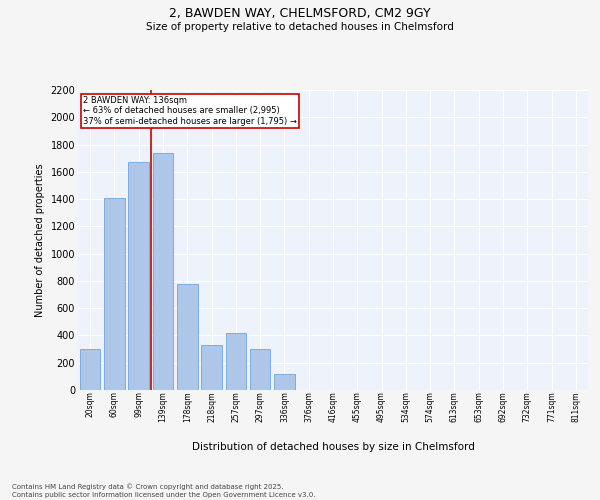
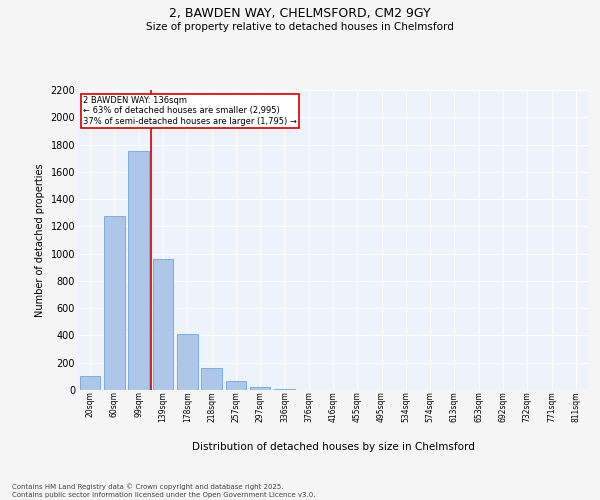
20sqm: 300 -> 100
60sqm: 1410 -> 1280
99sqm: 1670 -> 1750
139sqm: 1740 -> 960
178sqm: 780 -> 410
218sqm: 330 -> 160
257sqm: 420 -> 60
297sqm: 300 -> 20
336sqm: 120 -> 10
